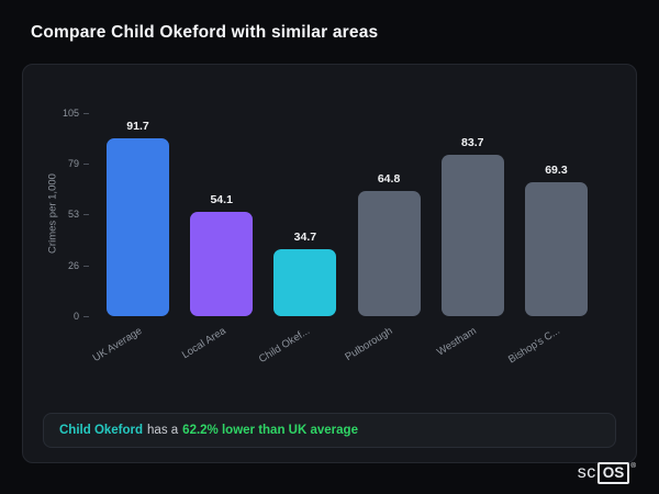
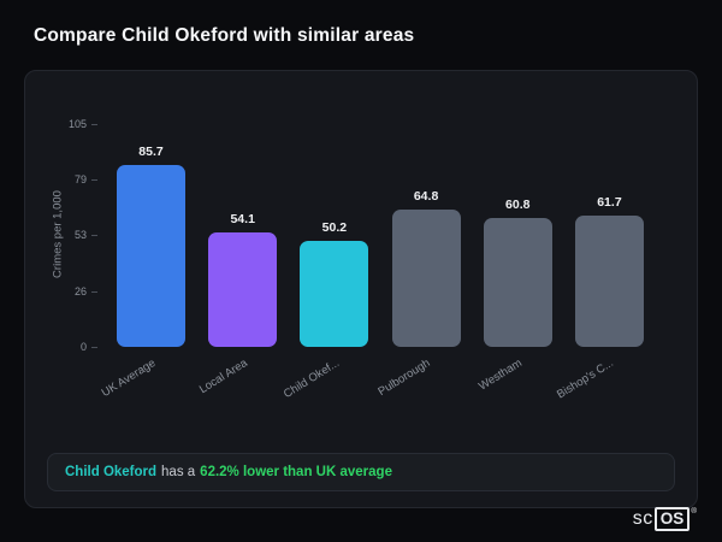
UK Average: 91.7 -> 85.7
Child Okef...: 34.7 -> 50.2
Westham: 83.7 -> 60.8
Bishop's C...: 69.3 -> 61.7
